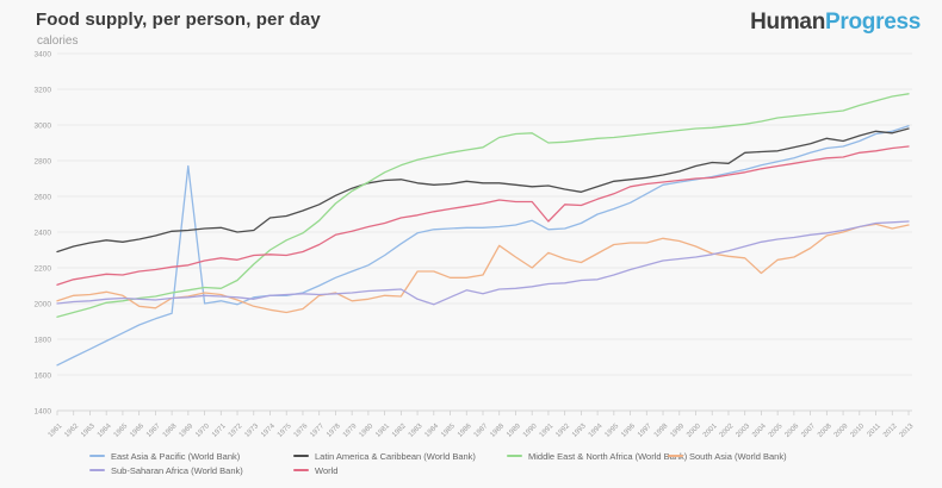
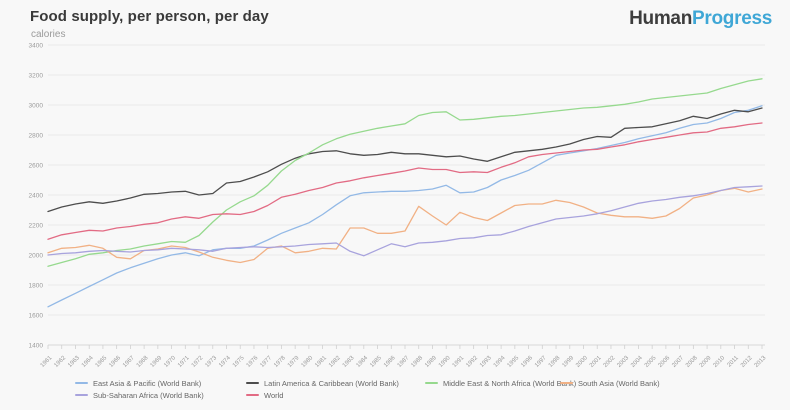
East Asia & Pacific (World Bank)/1969: 2770 -> 1980
World/1991: 2460 -> 2550
South Asia (World Bank)/2004: 2170 -> 2260
